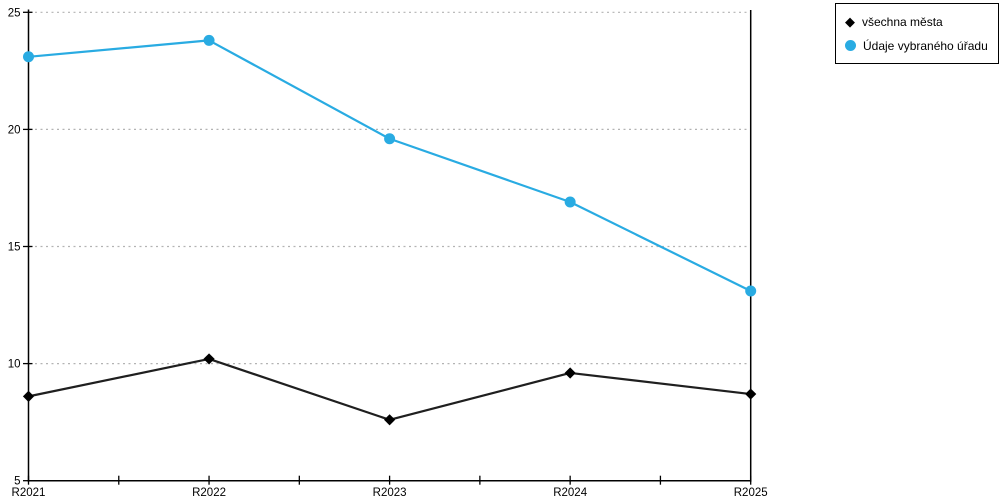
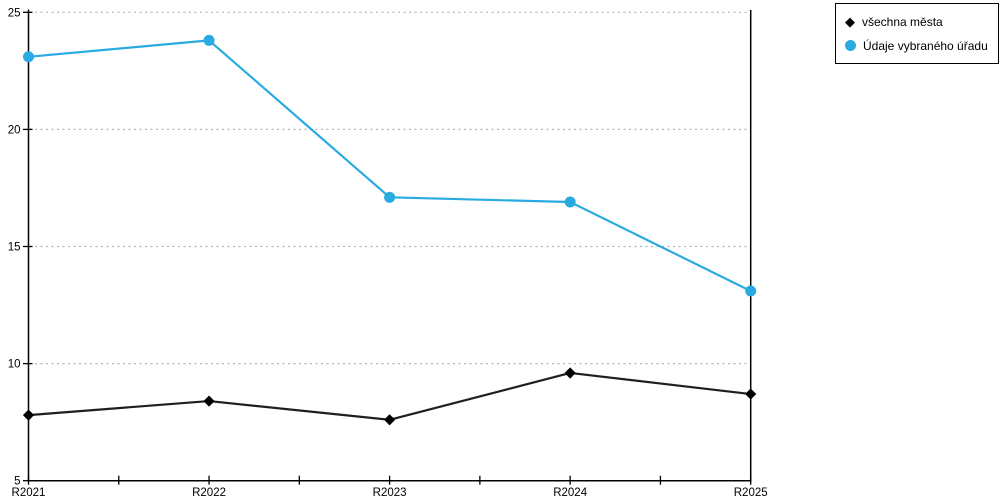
všechna města/R2021: 8.6 -> 7.8
všechna města/R2022: 10.2 -> 8.4
Údaje vybraného úřadu/R2023: 19.6 -> 17.1
